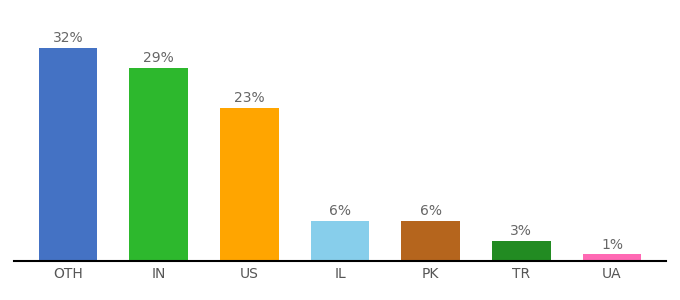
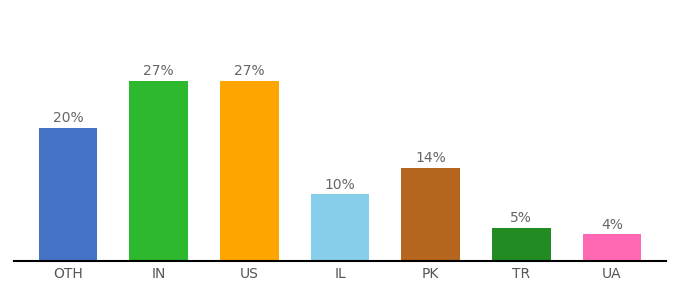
OTH: 32% -> 20%
IN: 29% -> 27%
US: 23% -> 27%
IL: 6% -> 10%
PK: 6% -> 14%
TR: 3% -> 5%
UA: 1% -> 4%
